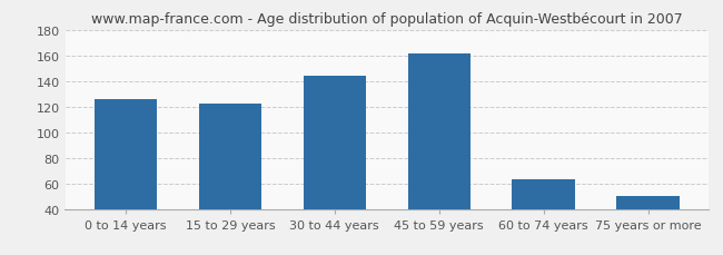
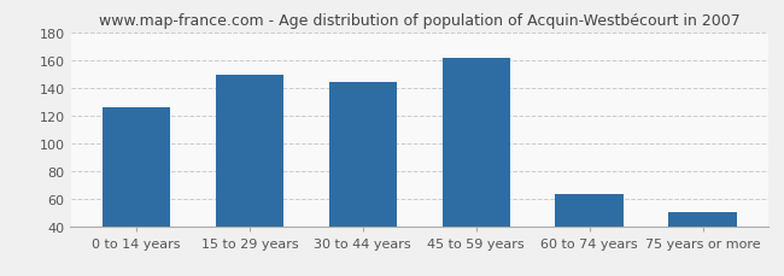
15 to 29 years: 122 -> 149
